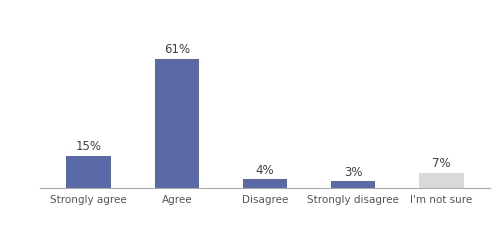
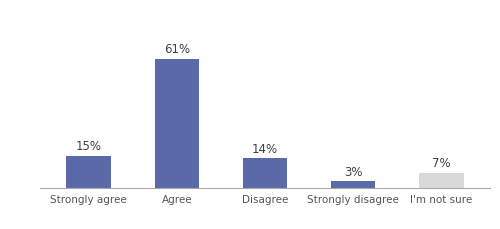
Disagree: 4% -> 14%
